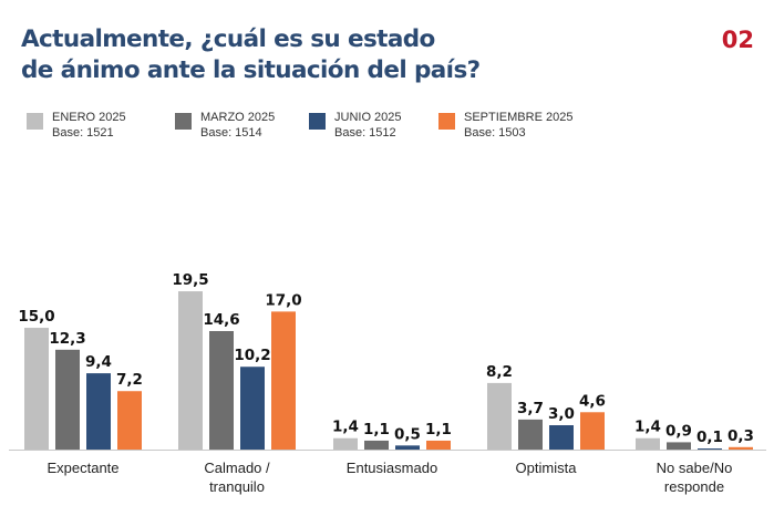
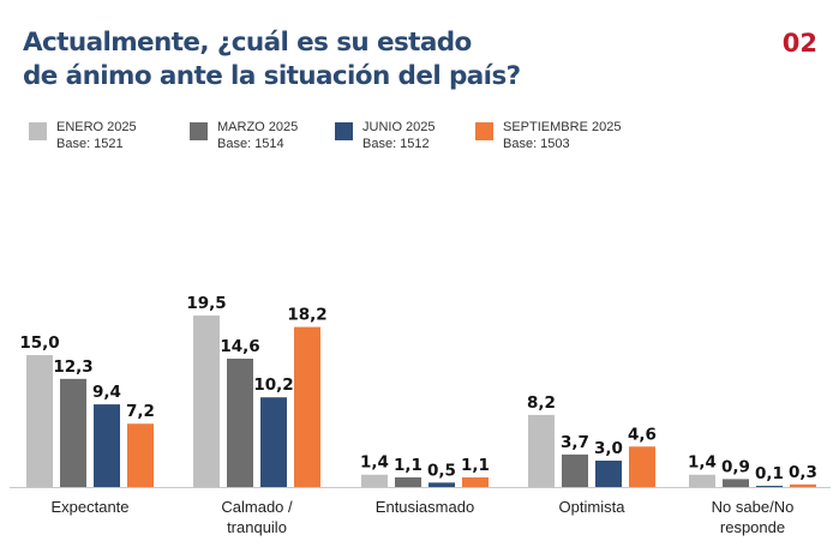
SEPTIEMBRE 2025/Calmado / tranquilo: 17,0 -> 18,2
